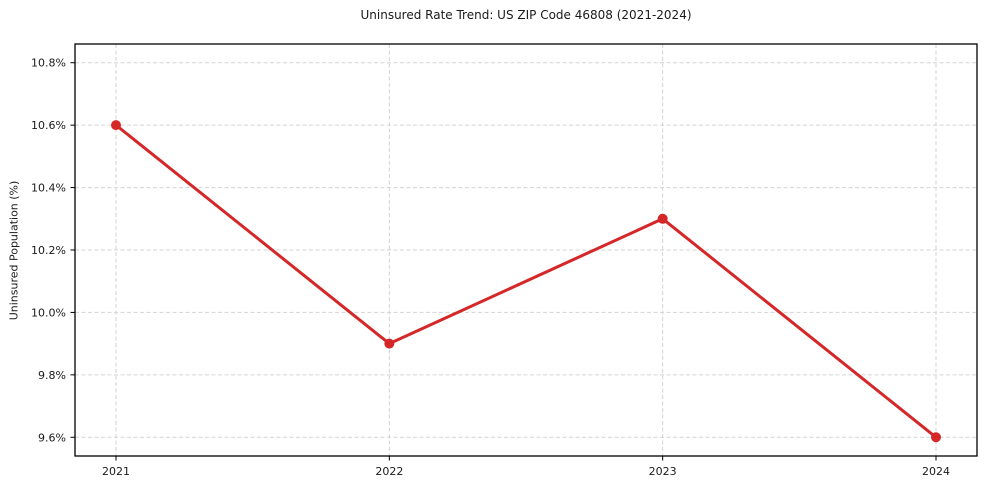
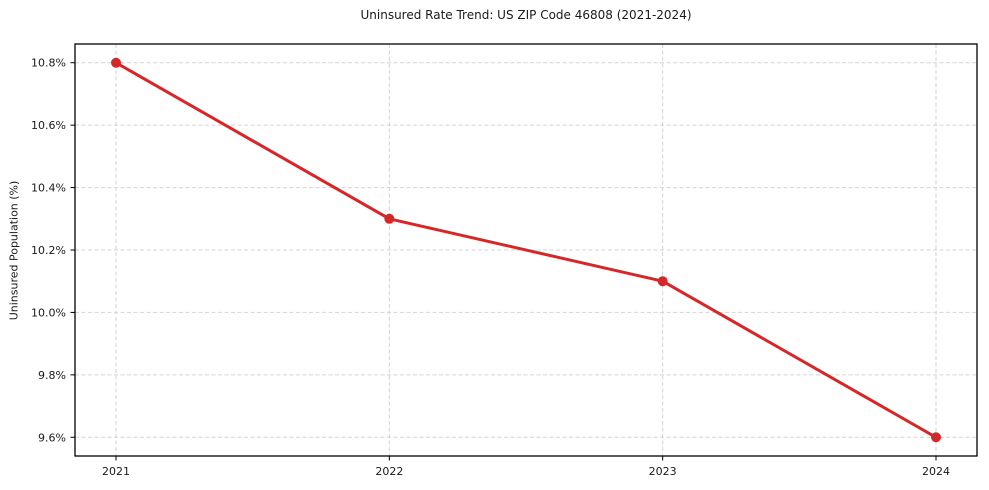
2021: 10.6% -> 10.8%
2022: 9.9% -> 10.3%
2023: 10.3% -> 10.1%
